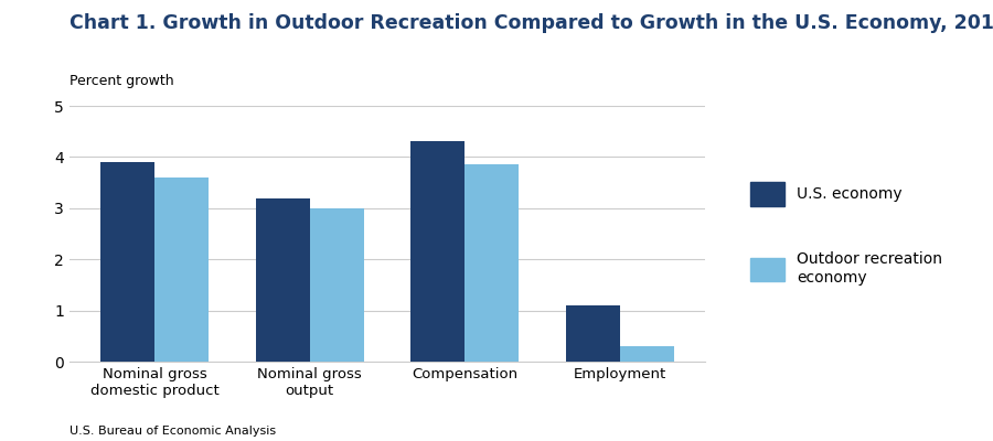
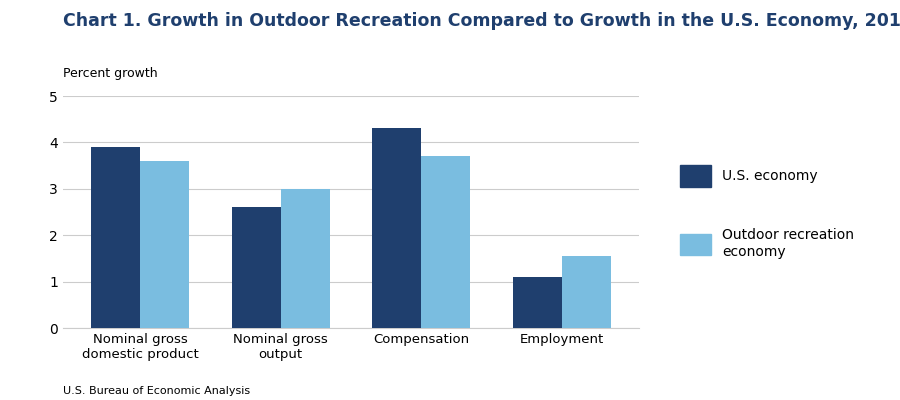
U.S. economy/Nominal gross output: 3.2 -> 2.6
Outdoor recreation economy/Compensation: 3.85 -> 3.70
Outdoor recreation economy/Employment: 0.30 -> 1.55
